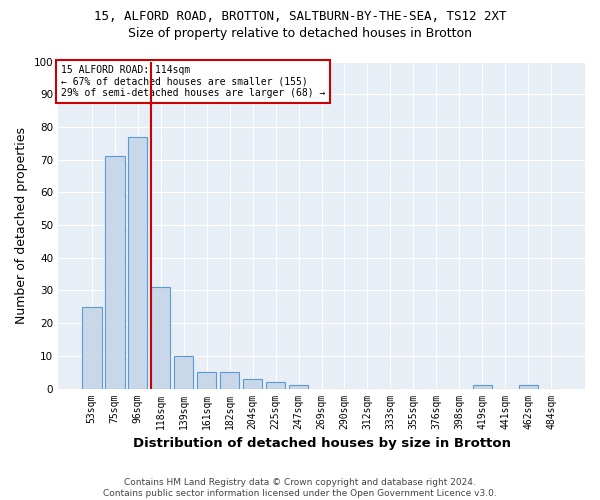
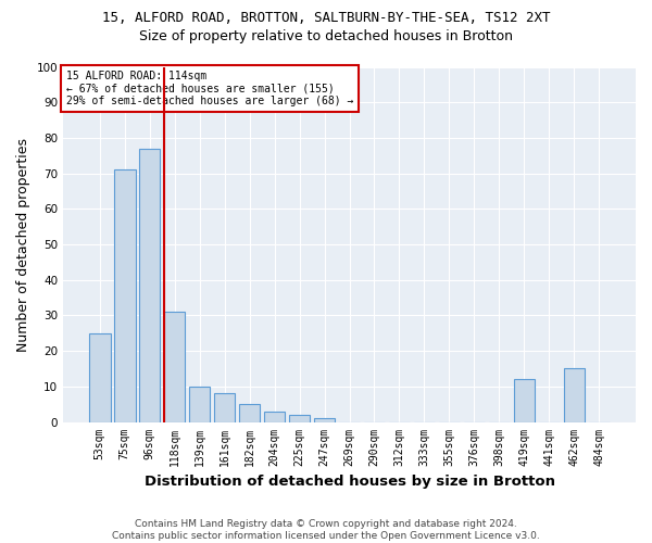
161sqm: 5 -> 8
419sqm: 1 -> 12
462sqm: 1 -> 15
